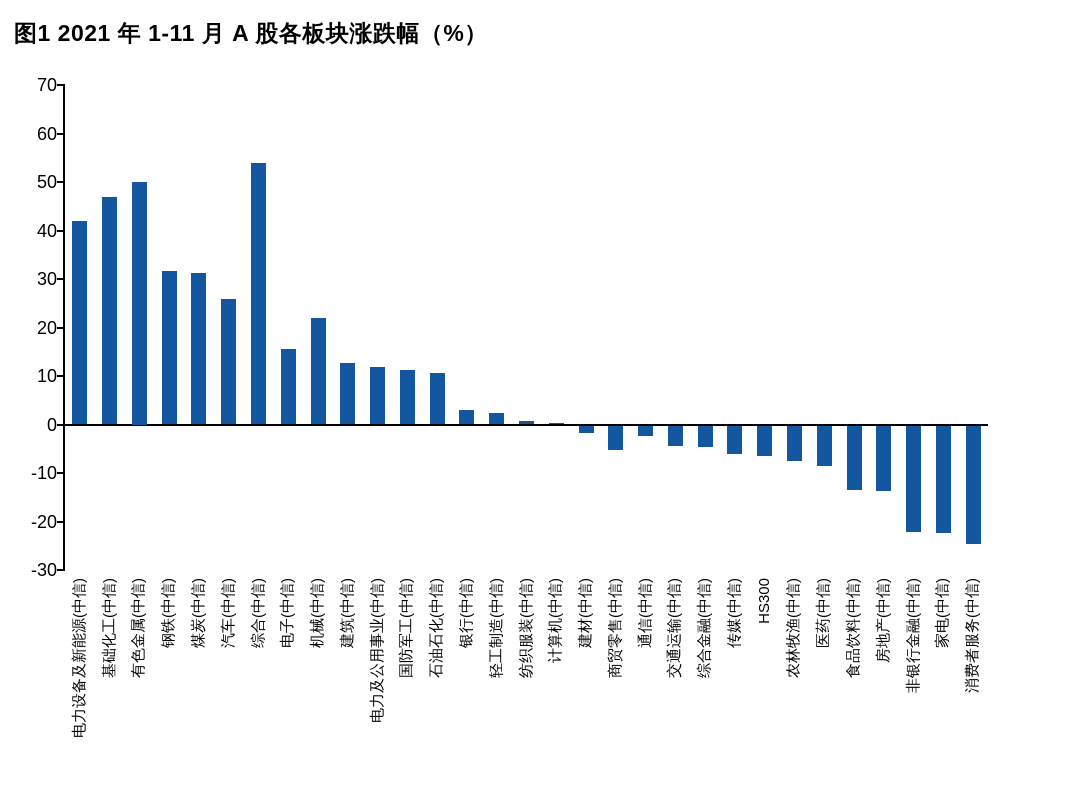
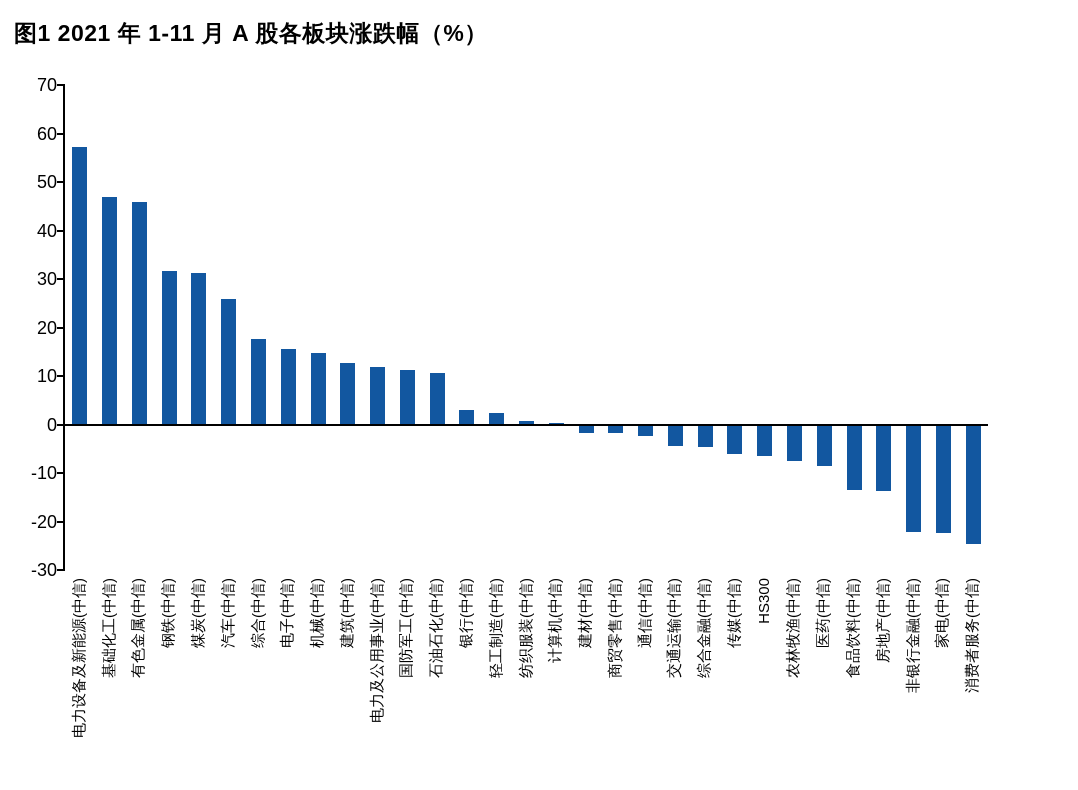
电力设备及新能源(中信): 42 -> 57
有色金属(中信): 50 -> 46
综合(中信): 54 -> 18
机械(中信): 22 -> 15
商贸零售(中信): -5 -> -2
